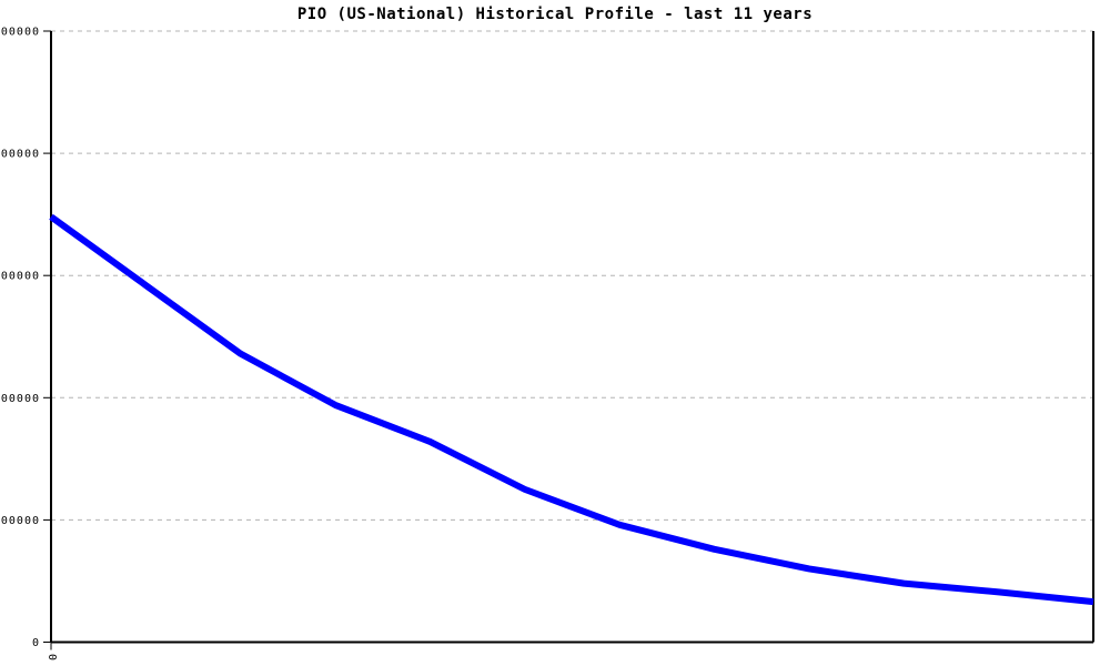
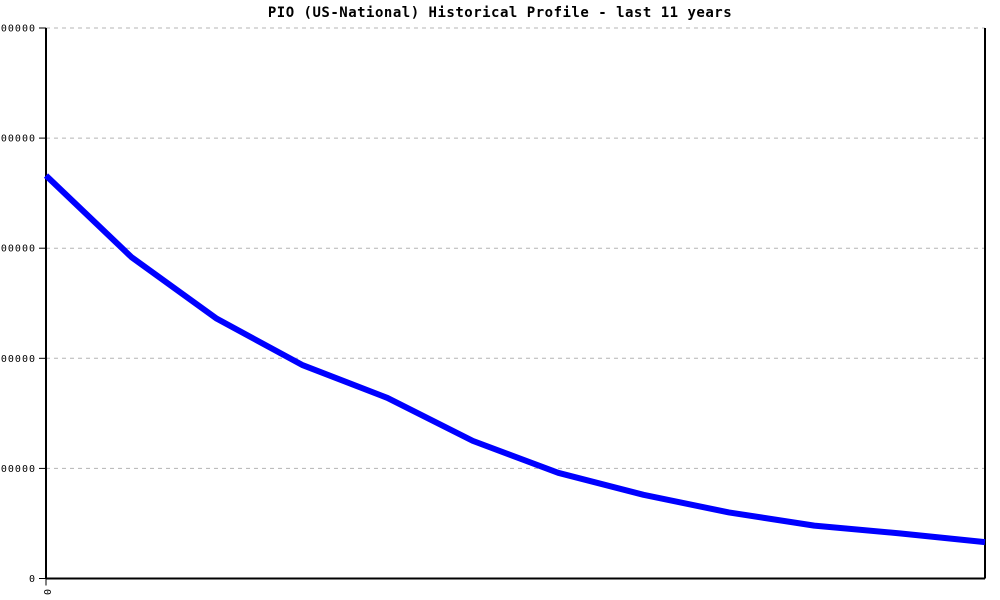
0: 348000 -> 366000
